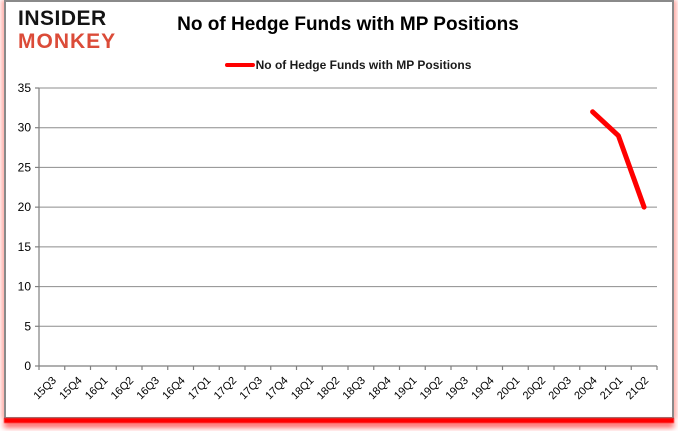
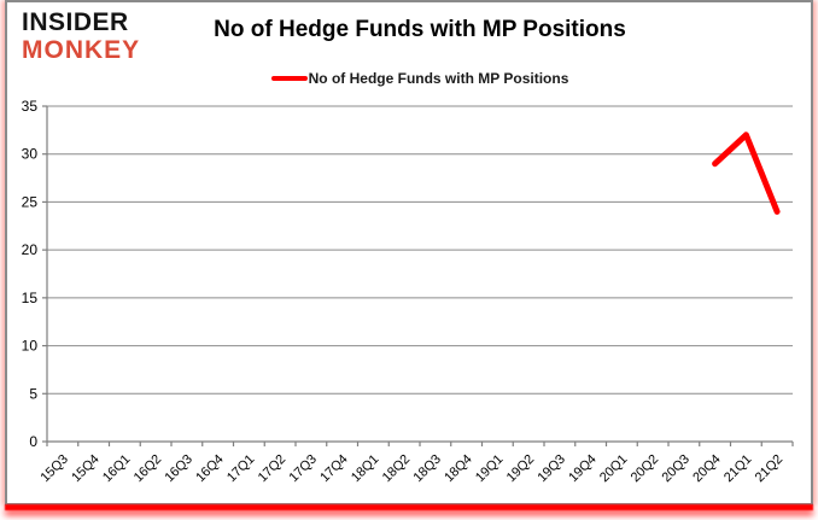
20Q4: 32 -> 29
21Q1: 29 -> 32
21Q2: 20 -> 24
